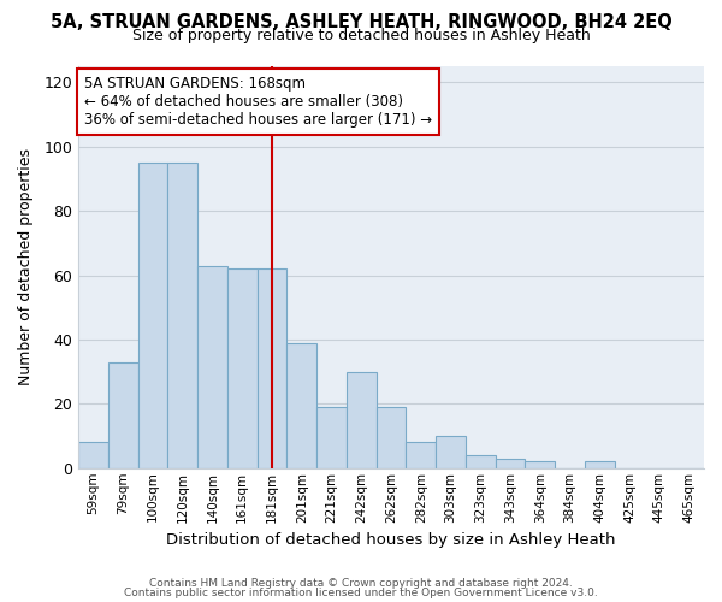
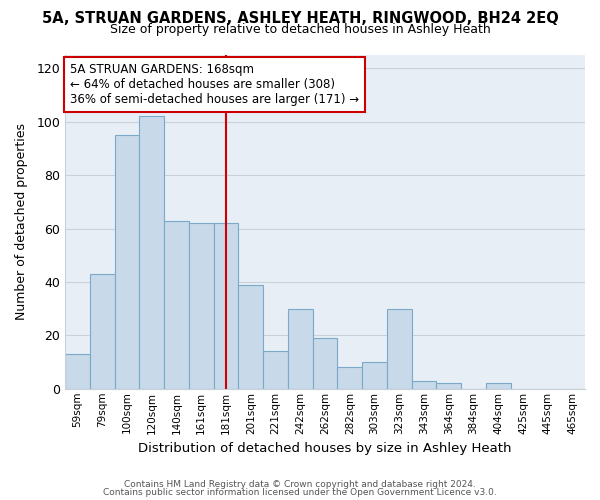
59sqm: 8 -> 13
79sqm: 33 -> 43
120sqm: 95 -> 102
221sqm: 19 -> 14
323sqm: 4 -> 30
